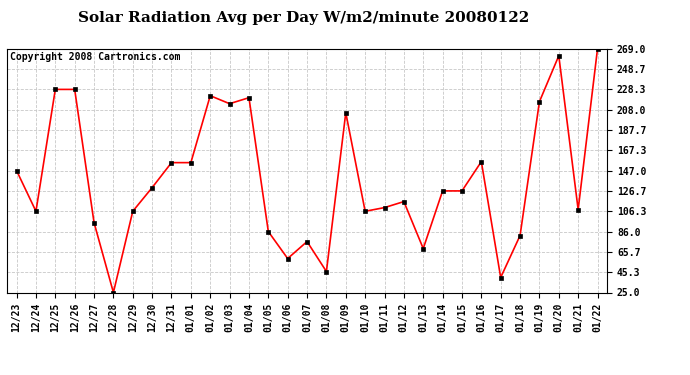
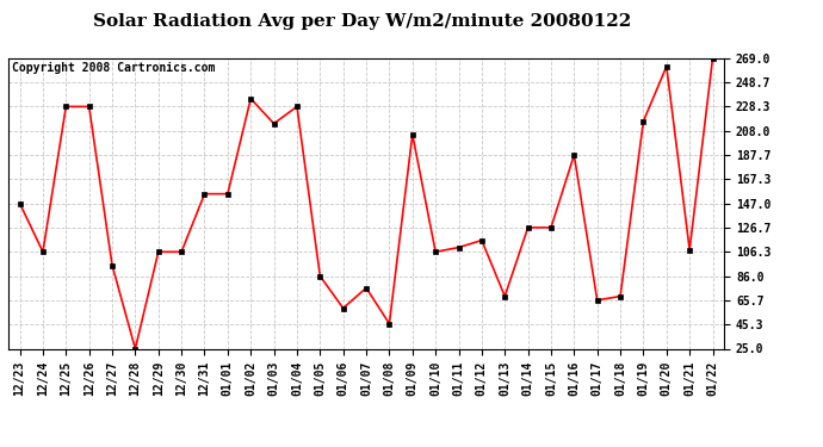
12/30: 130 -> 106
01/02: 222 -> 235
01/04: 220 -> 228
01/16: 156 -> 188
01/17: 40 -> 66
01/18: 82 -> 69
